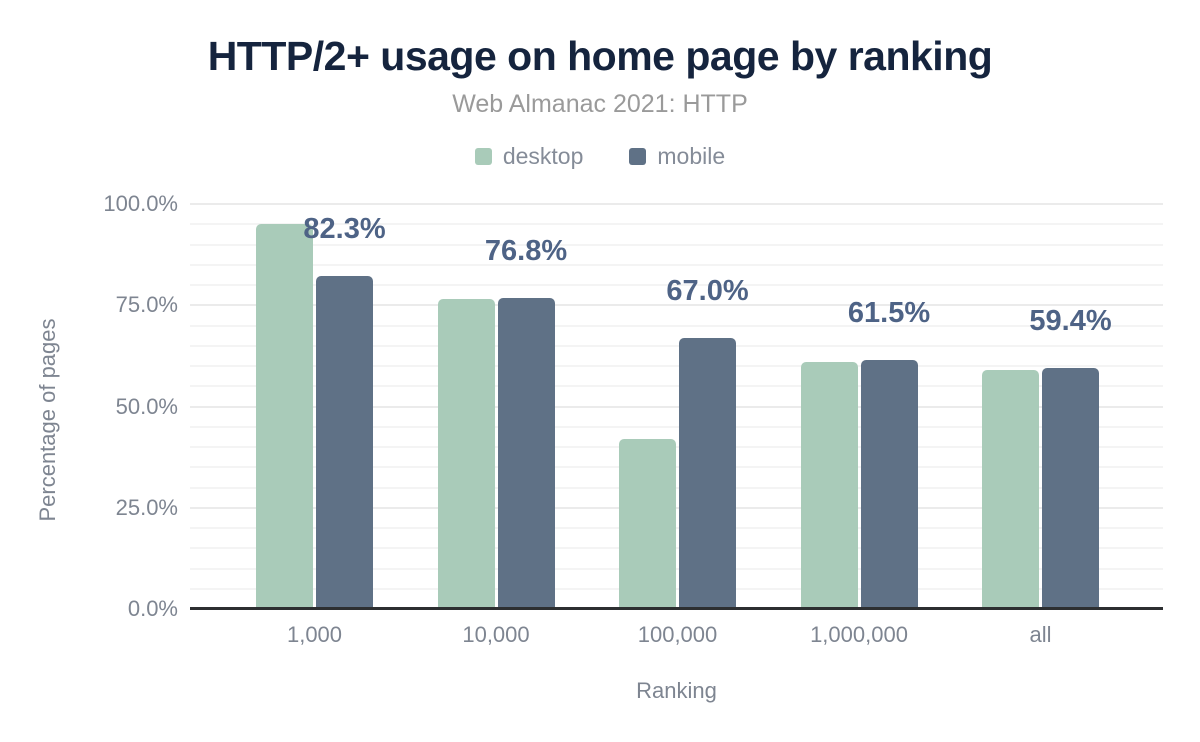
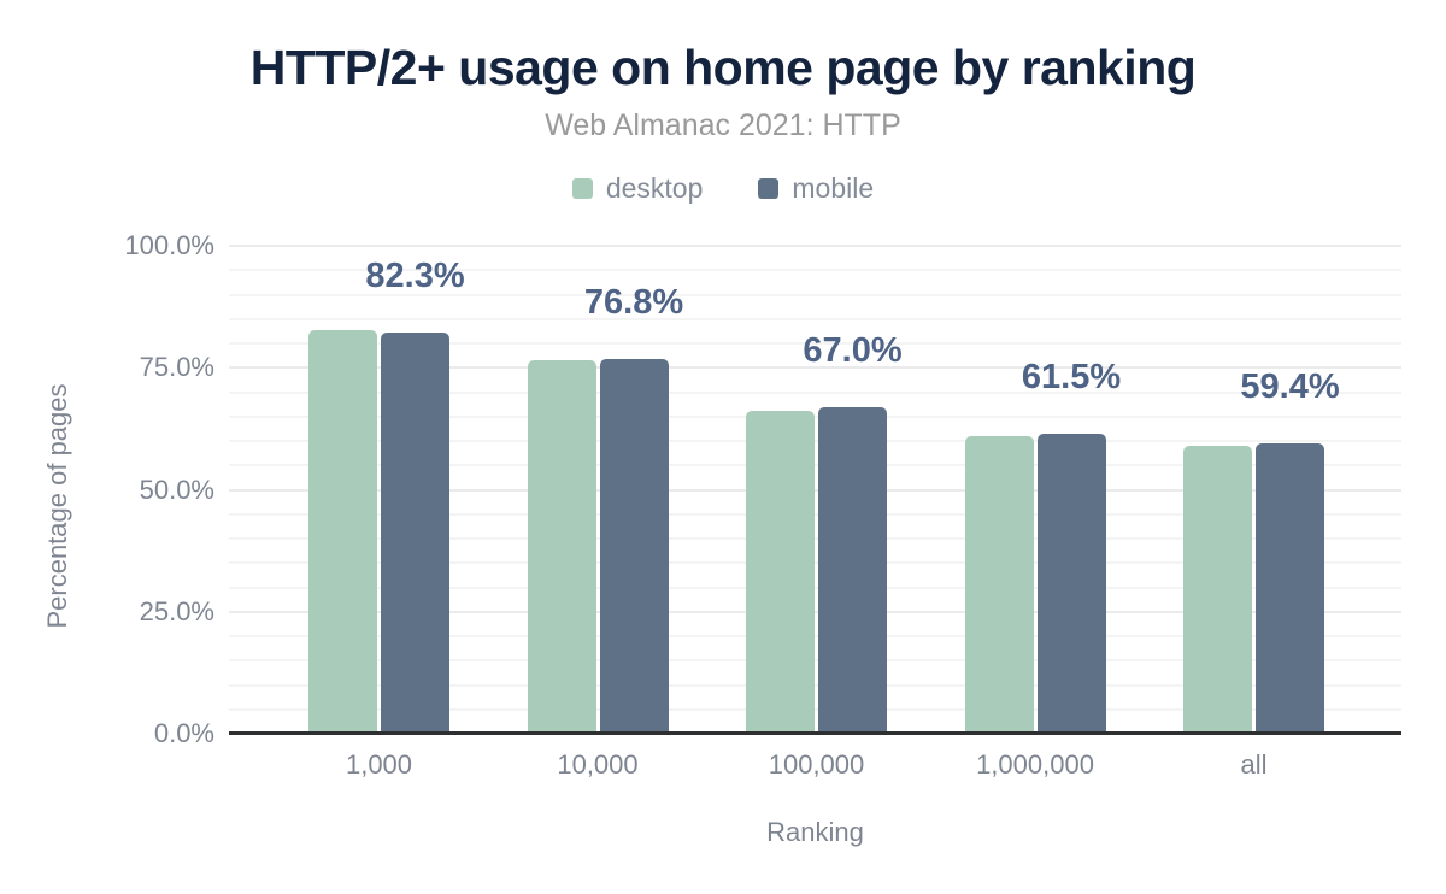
desktop/1,000: 95% -> 83%
desktop/100,000: 42% -> 66%
